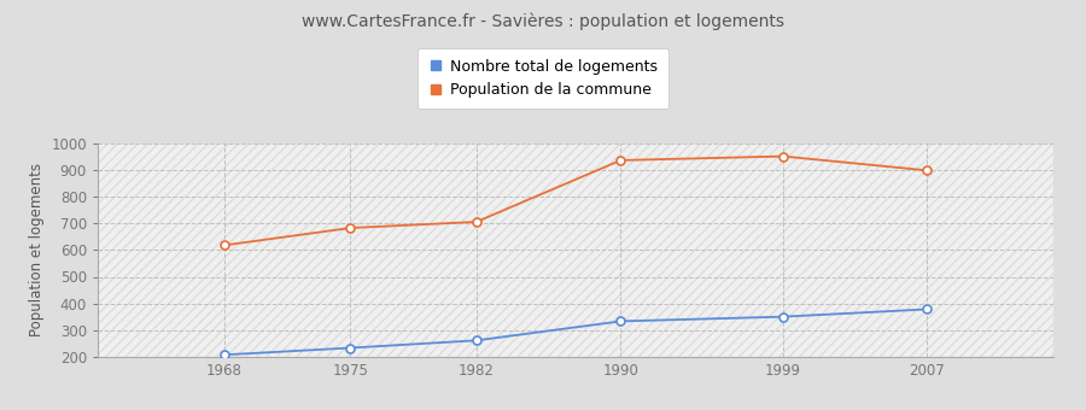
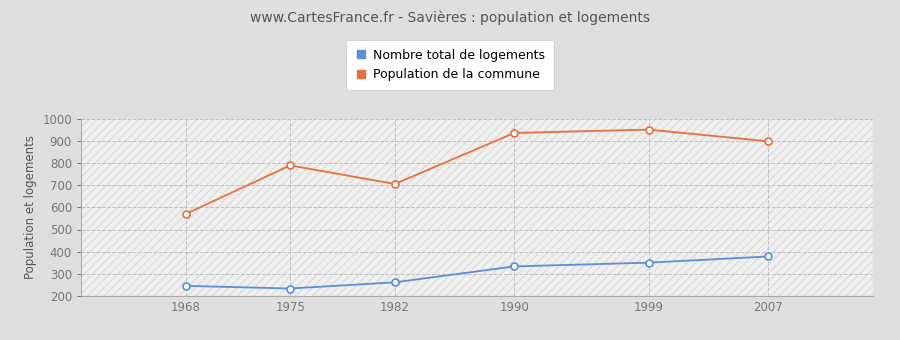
Nombre total de logements/1968: 207 -> 245
Population de la commune/1968: 618 -> 570
Population de la commune/1975: 683 -> 790
